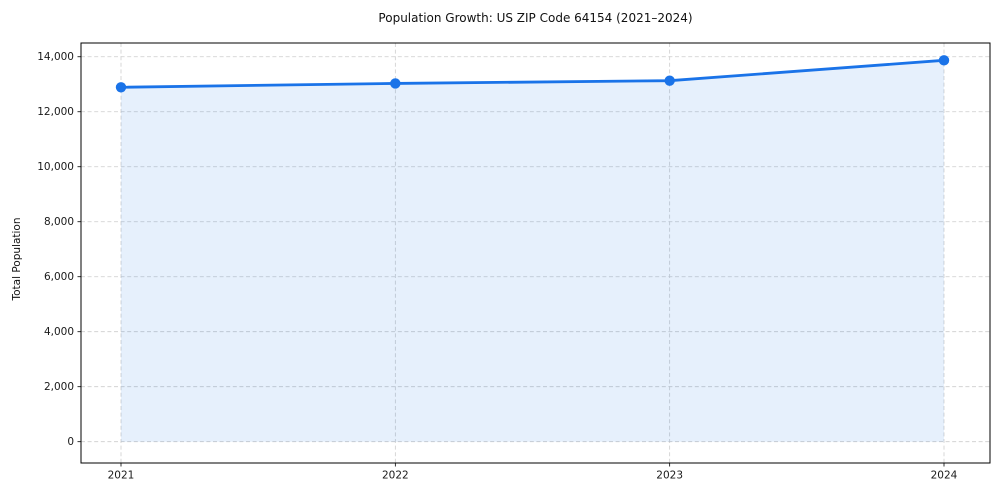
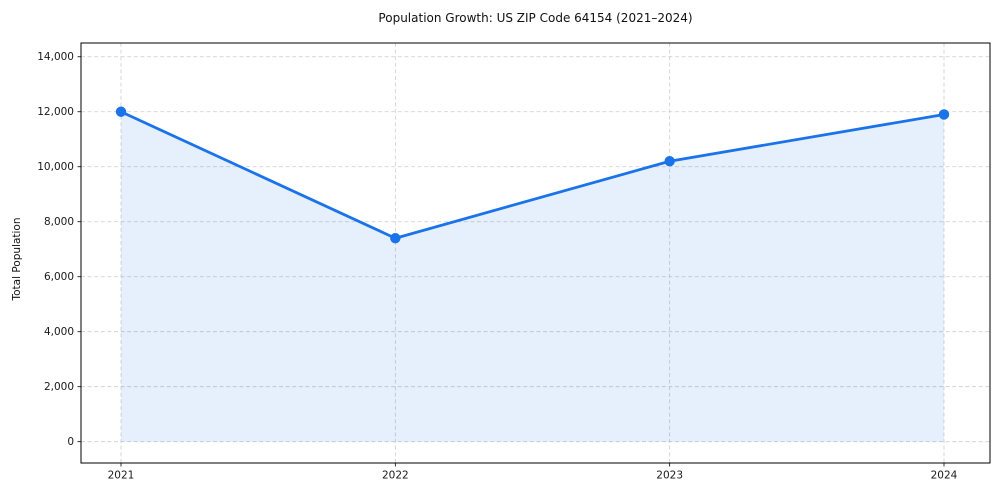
2021: 12900 -> 12000
2022: 13000 -> 7400
2023: 13100 -> 10200
2024: 13900 -> 11900
